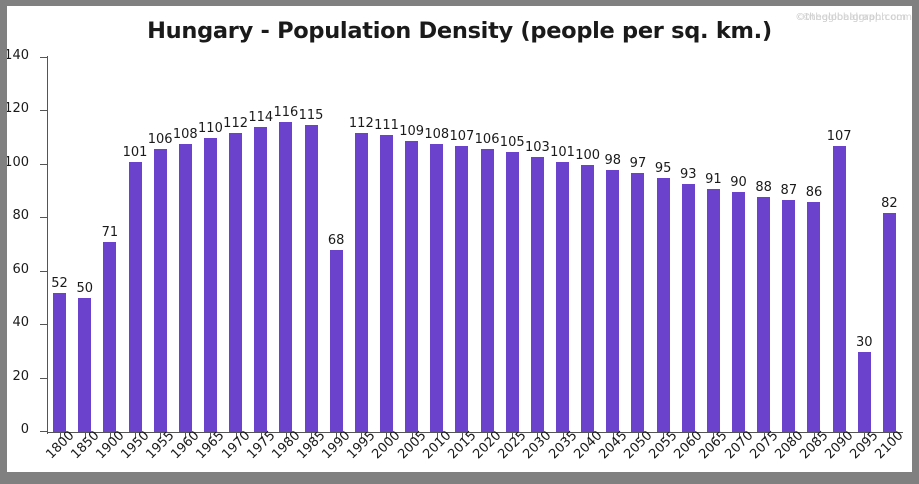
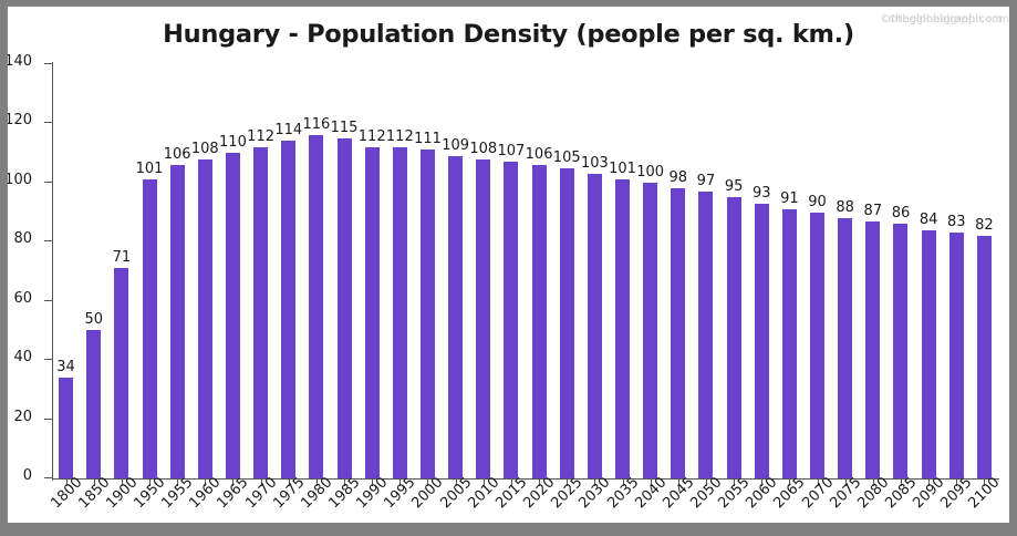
1800: 52 -> 34
1990: 68 -> 112
2090: 107 -> 84
2095: 30 -> 83
